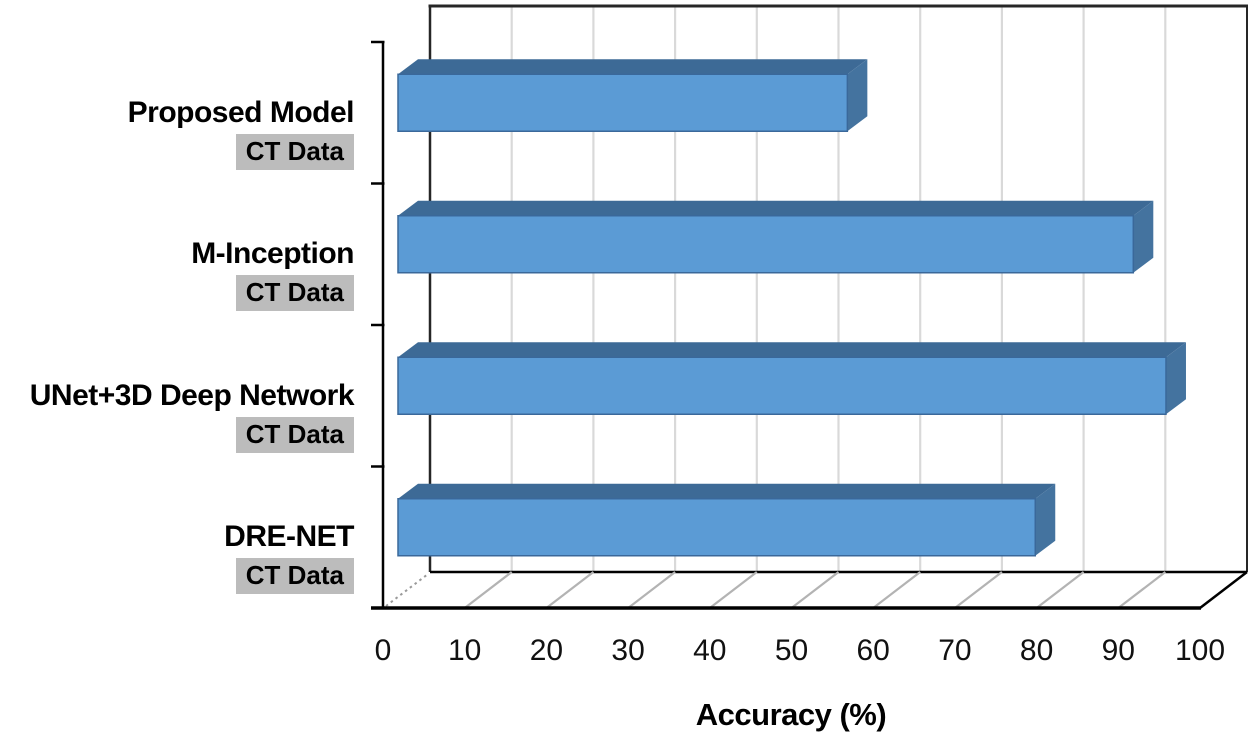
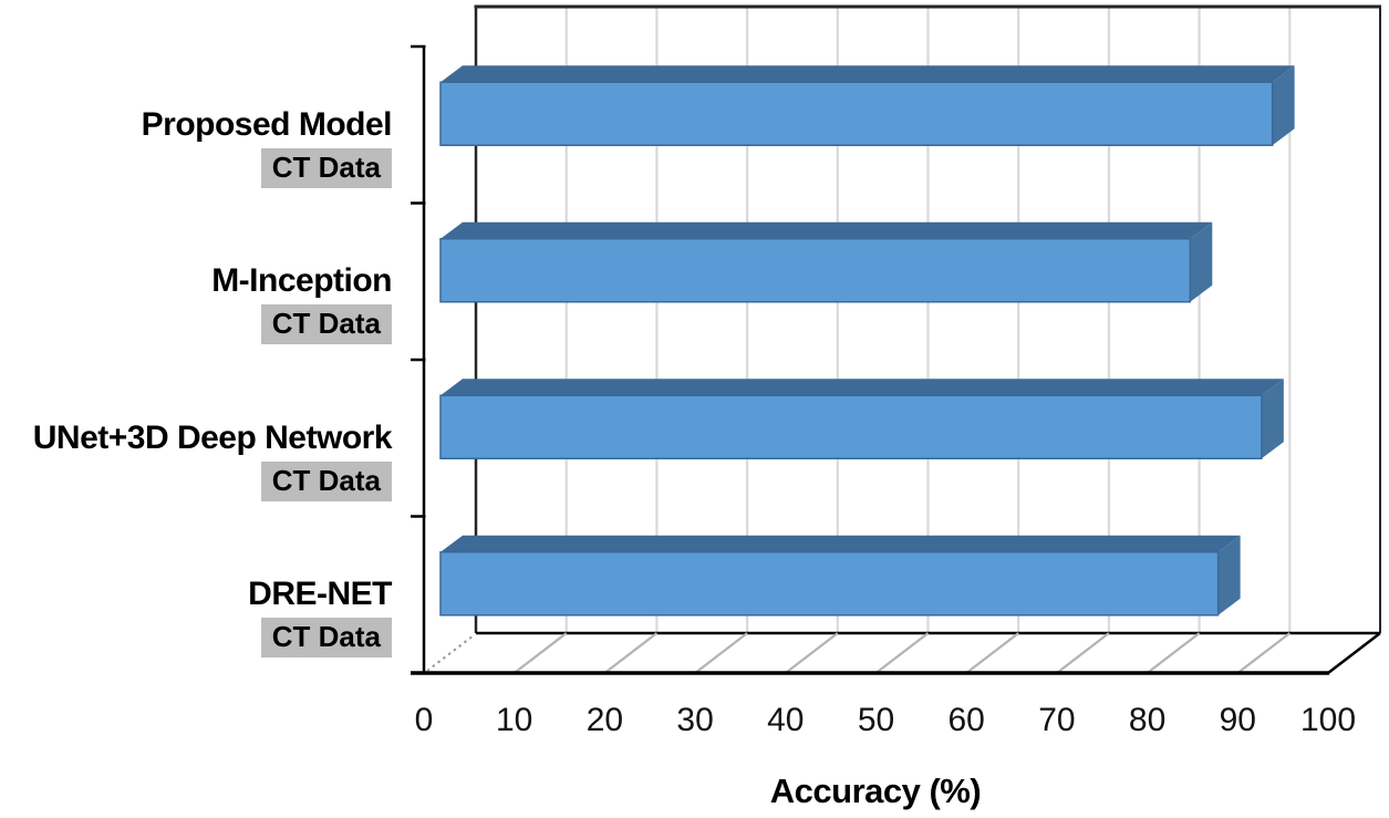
Proposed Model: 55 -> 92
M-Inception: 90 -> 83
UNet+3D Deep Network: 94 -> 91
DRE-NET: 78 -> 86
